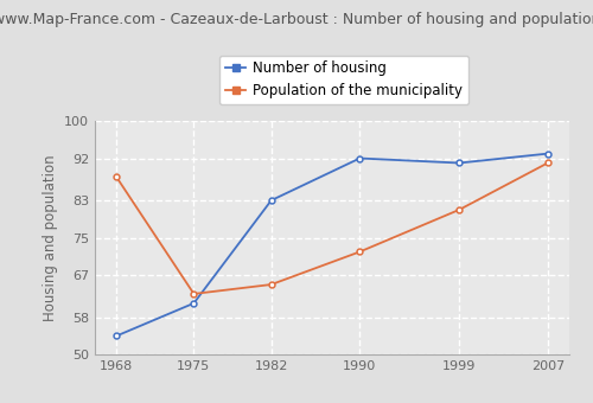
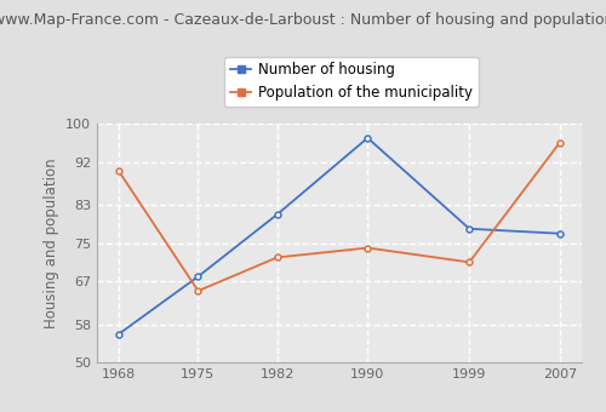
Number of housing/1968: 54 -> 56
Population of the municipality/1968: 88 -> 90
Number of housing/1975: 61 -> 68
Population of the municipality/1975: 63 -> 65
Number of housing/1982: 83 -> 81
Population of the municipality/1982: 65 -> 72
Number of housing/1990: 92 -> 97
Population of the municipality/1990: 72 -> 74
Number of housing/1999: 91 -> 78
Population of the municipality/1999: 81 -> 71
Number of housing/2007: 93 -> 77
Population of the municipality/2007: 91 -> 96
